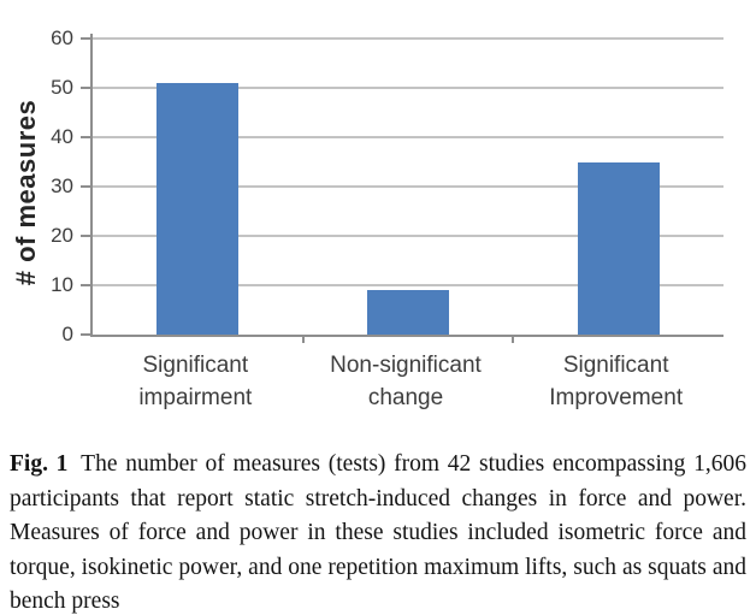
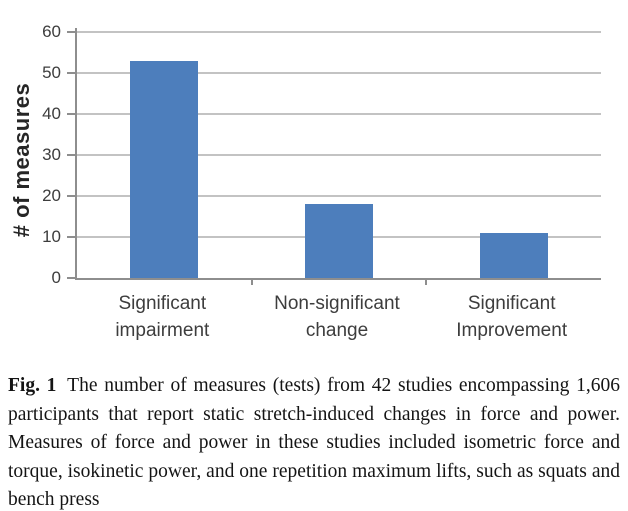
Significant impairment: 51 -> 53
Non-significant change: 9 -> 18
Significant Improvement: 35 -> 11
